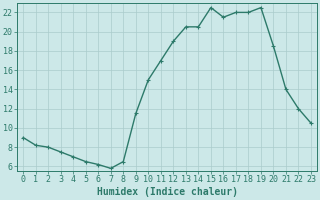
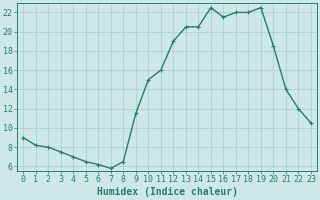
11: 17.0 -> 16.0
